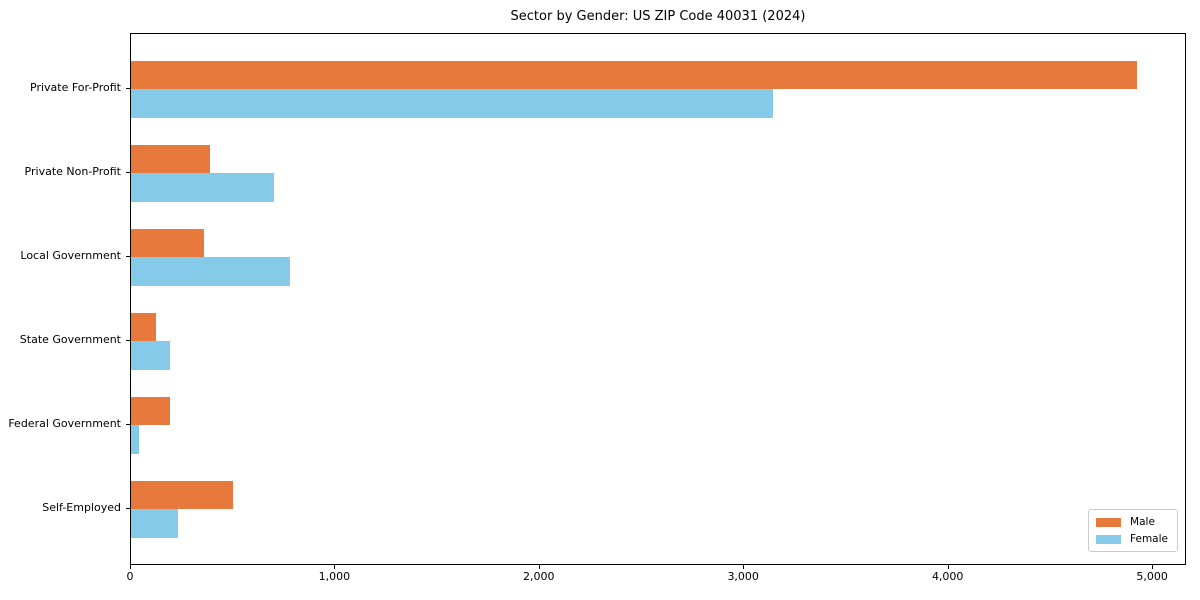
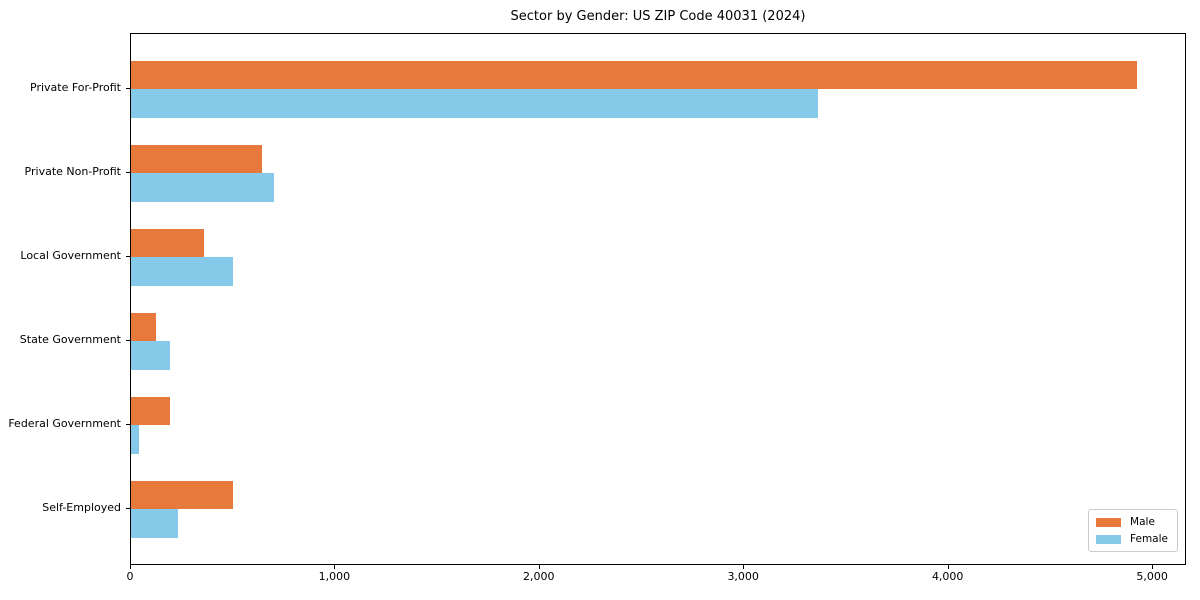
Female/Private For-Profit: 3140 -> 3360
Male/Private Non-Profit: 380 -> 640
Female/Local Government: 780 -> 500
